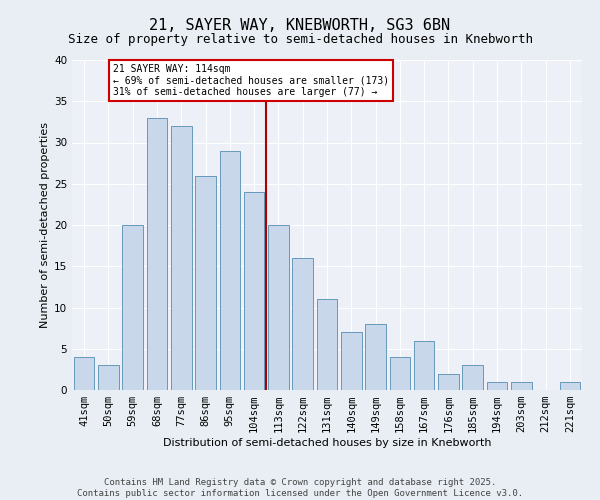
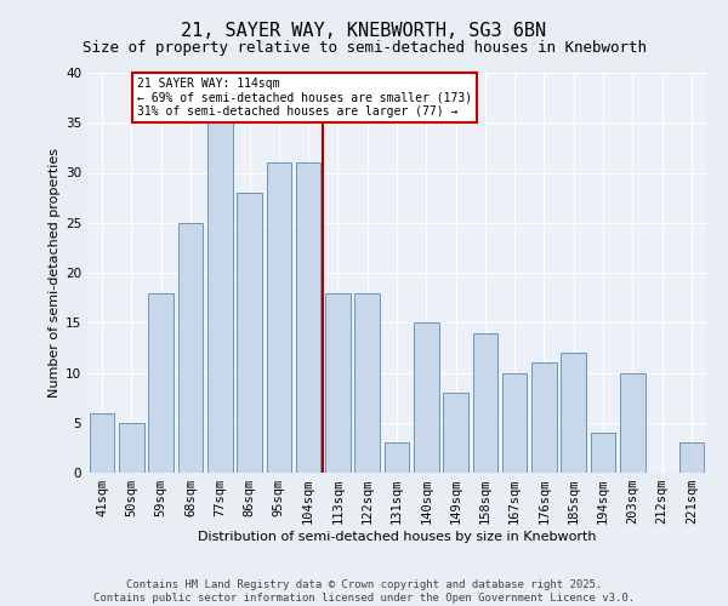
41sqm: 4 -> 6
50sqm: 3 -> 5
59sqm: 20 -> 18
68sqm: 33 -> 25
77sqm: 32 -> 35
86sqm: 26 -> 28
95sqm: 29 -> 31
104sqm: 24 -> 31
113sqm: 20 -> 18
122sqm: 16 -> 18
131sqm: 11 -> 3
140sqm: 7 -> 15
158sqm: 4 -> 14
167sqm: 6 -> 10
176sqm: 2 -> 11
185sqm: 3 -> 12
194sqm: 1 -> 4
203sqm: 1 -> 10
221sqm: 1 -> 3
